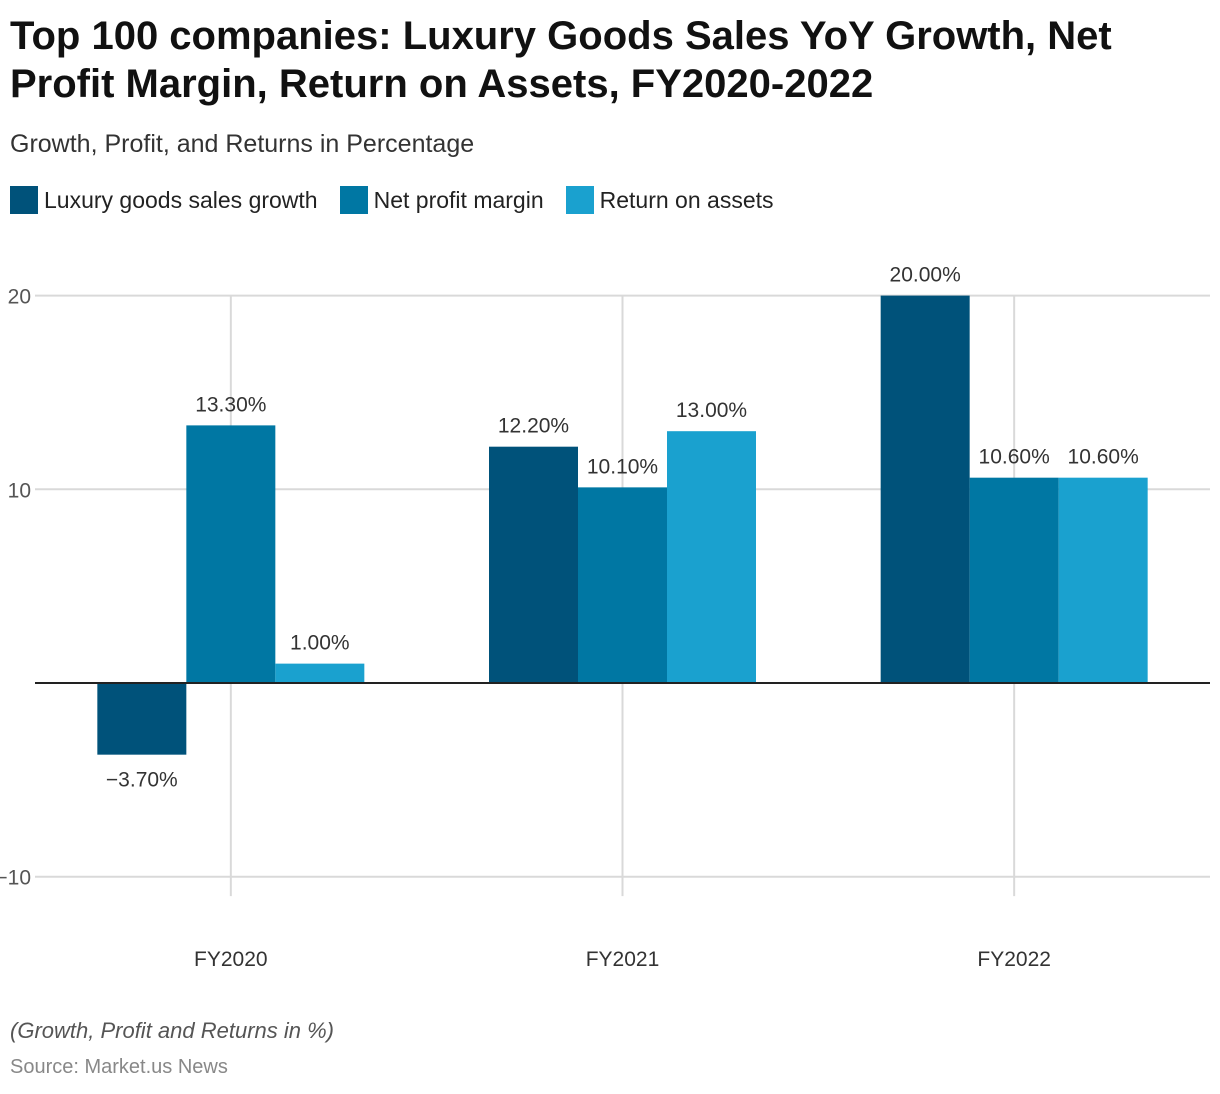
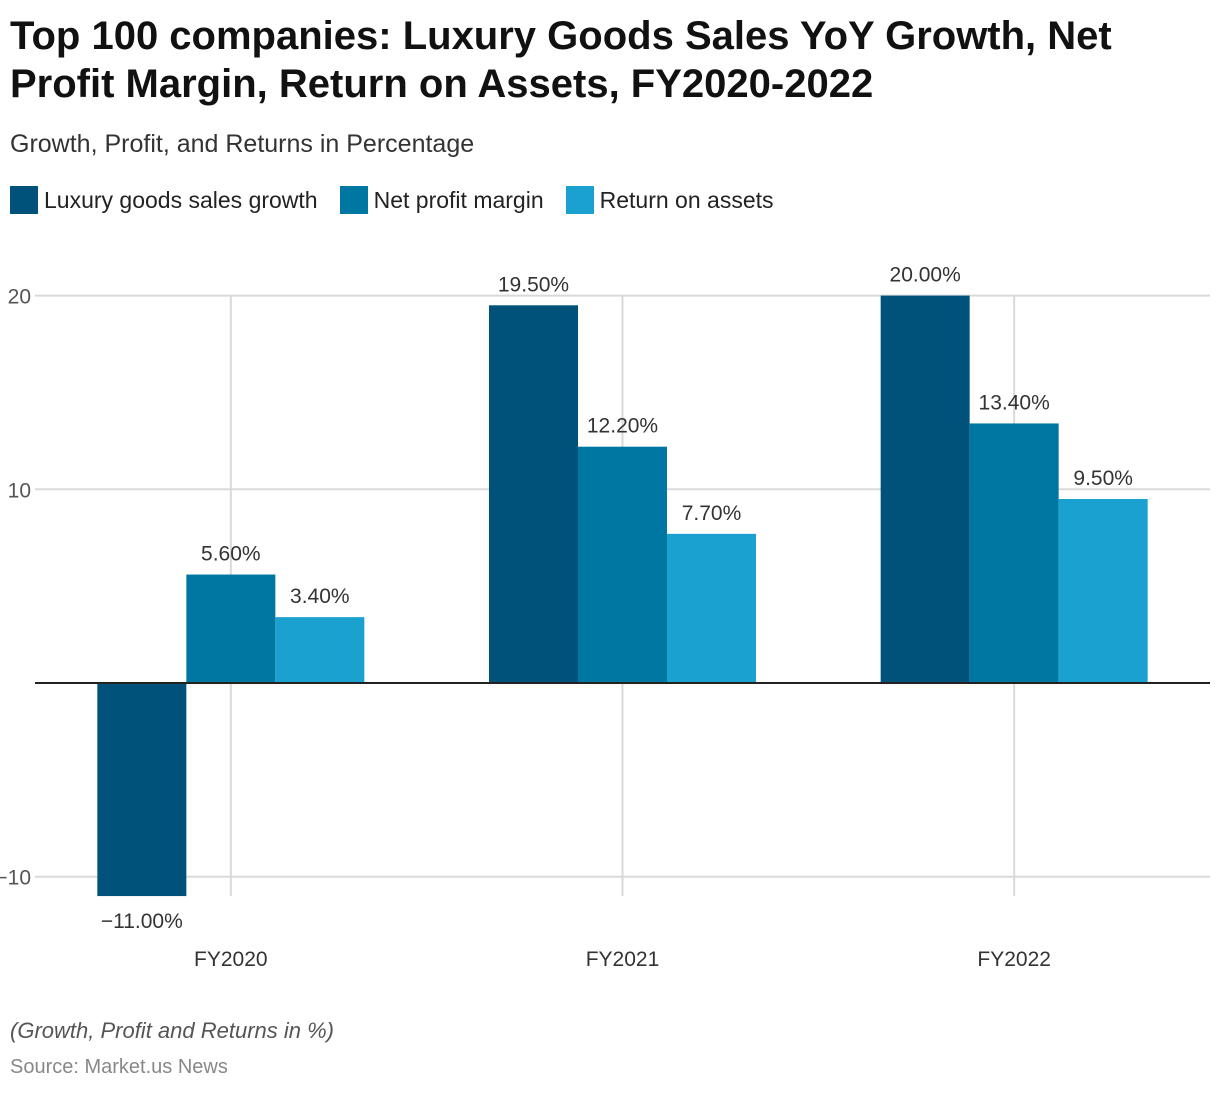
Luxury goods sales growth/FY2020: −3.70% -> −11.00%
Net profit margin/FY2020: 13.30% -> 5.60%
Return on assets/FY2020: 1.00% -> 3.40%
Luxury goods sales growth/FY2021: 12.20% -> 19.50%
Net profit margin/FY2021: 10.10% -> 12.20%
Return on assets/FY2021: 13.00% -> 7.70%
Net profit margin/FY2022: 10.60% -> 13.40%
Return on assets/FY2022: 10.60% -> 9.50%
